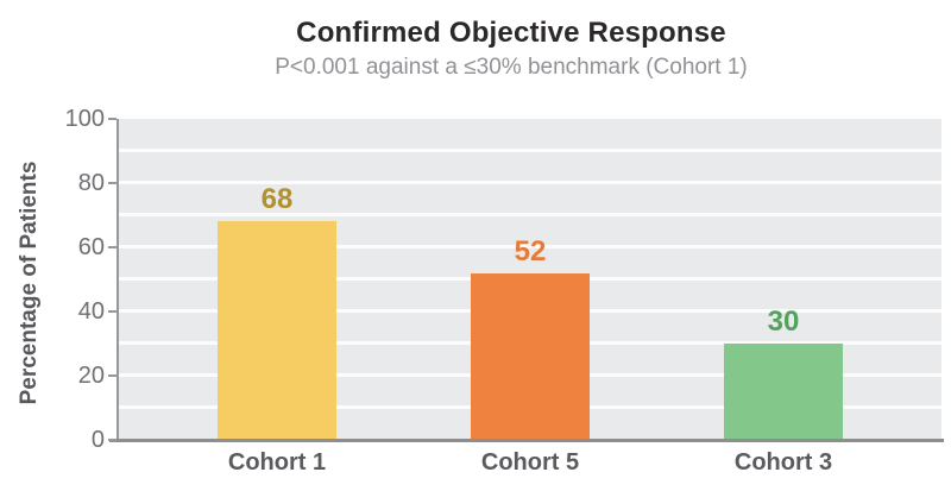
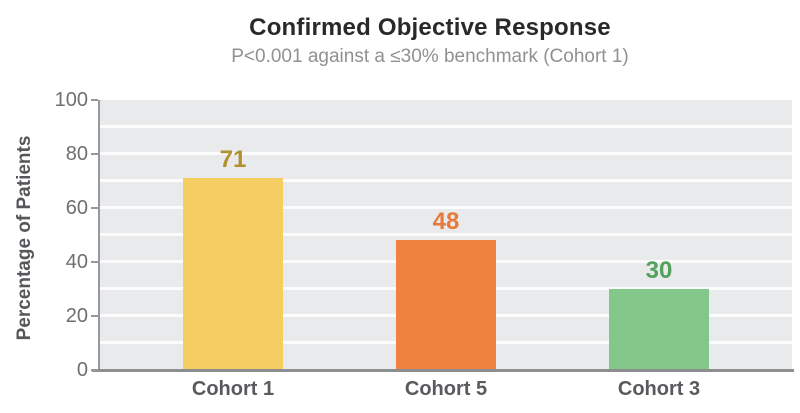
Cohort 1: 68 -> 71
Cohort 5: 52 -> 48
